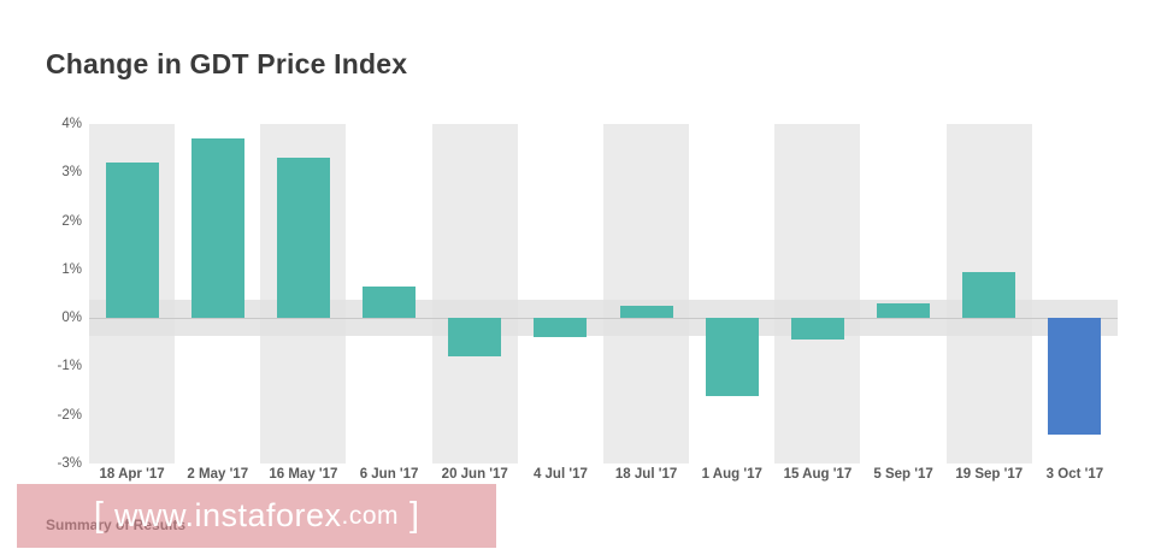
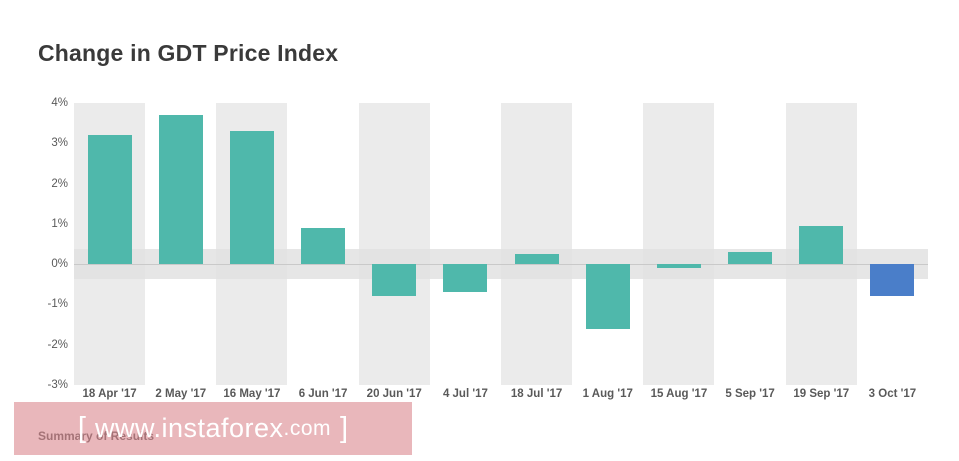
6 Jun '17: 0.7% -> 0.9%
4 Jul '17: -0.4% -> -0.7%
15 Aug '17: -0.5% -> -0.1%
3 Oct '17: -2.4% -> -0.8%
